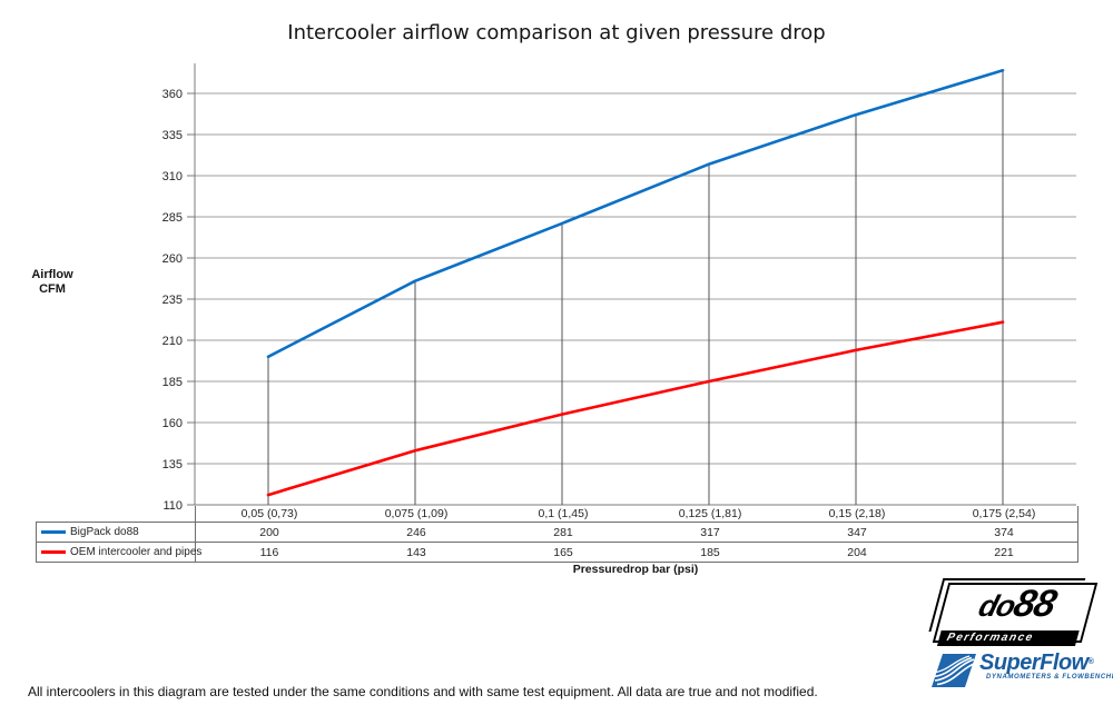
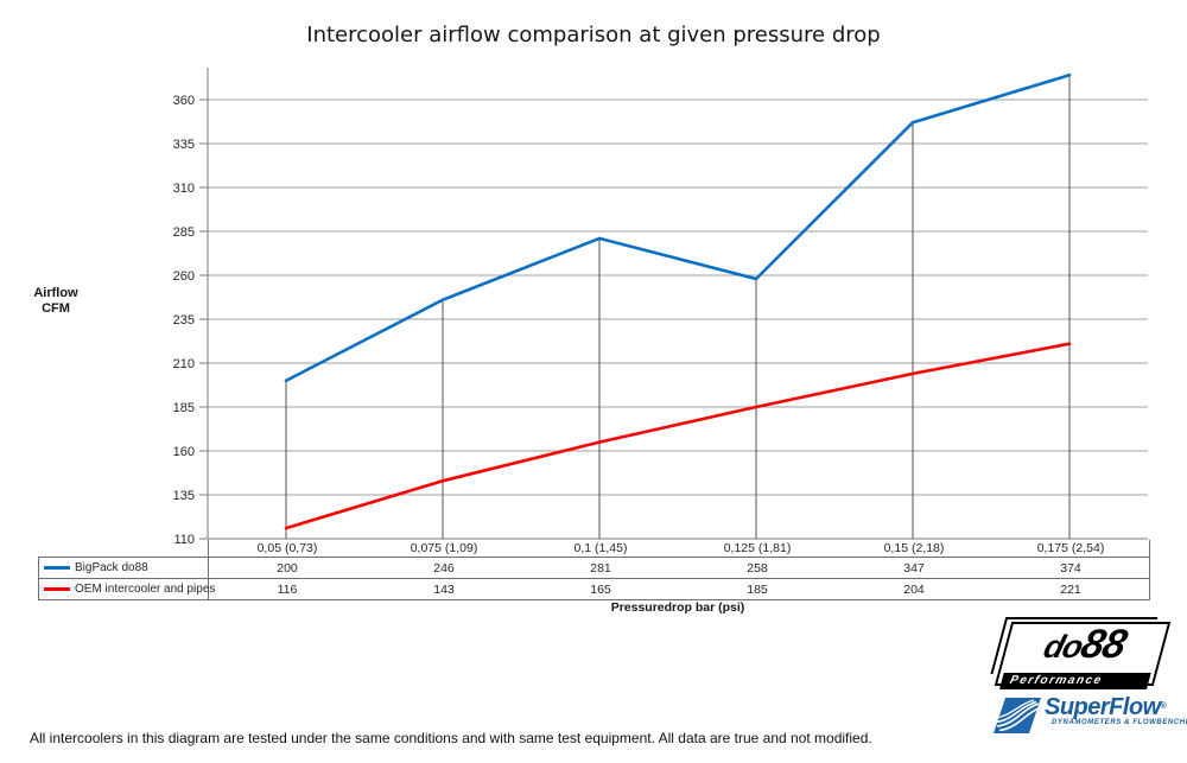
BigPack do88/0,125 (1,81): 317 -> 258
